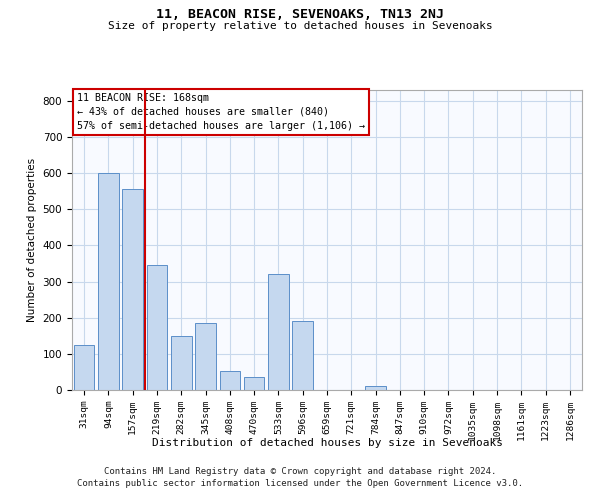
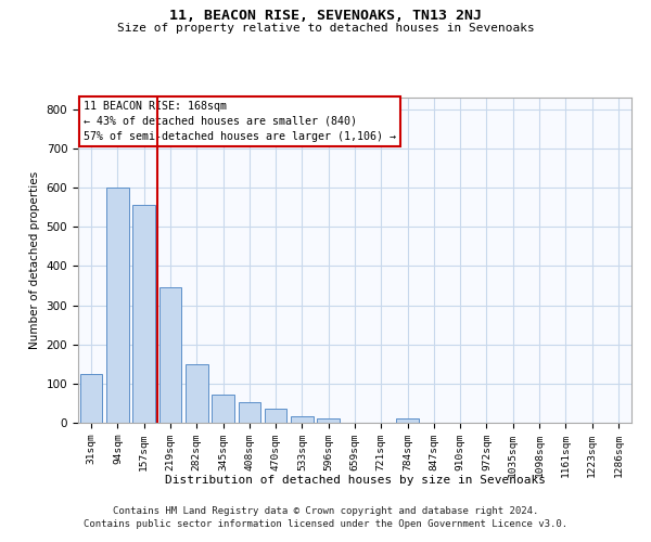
345sqm: 185 -> 73
533sqm: 320 -> 17
596sqm: 190 -> 10
